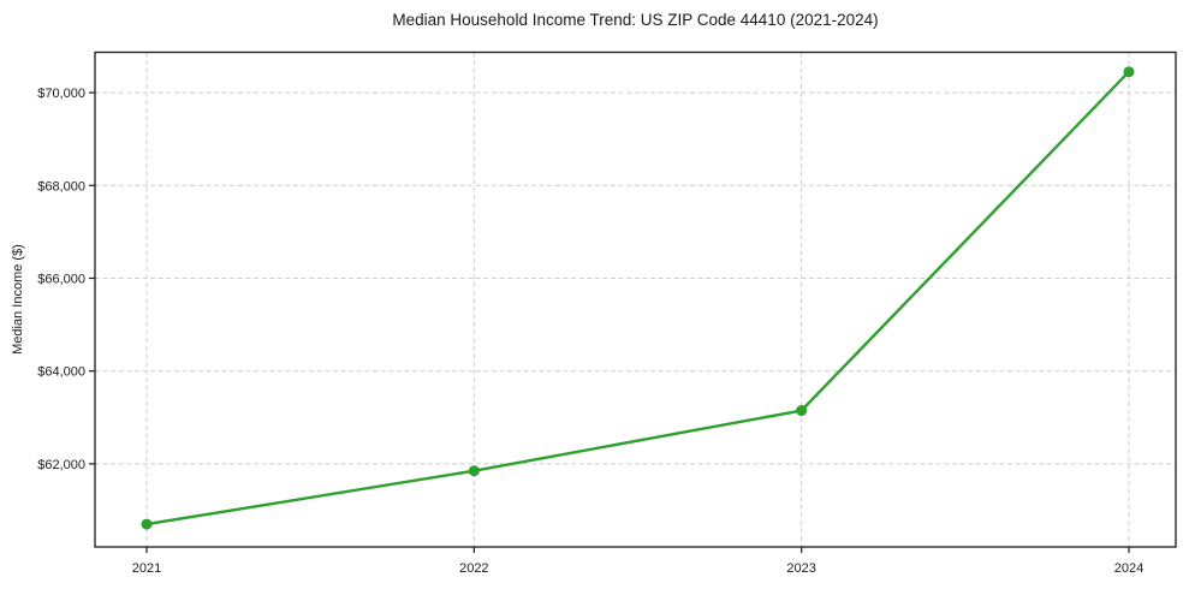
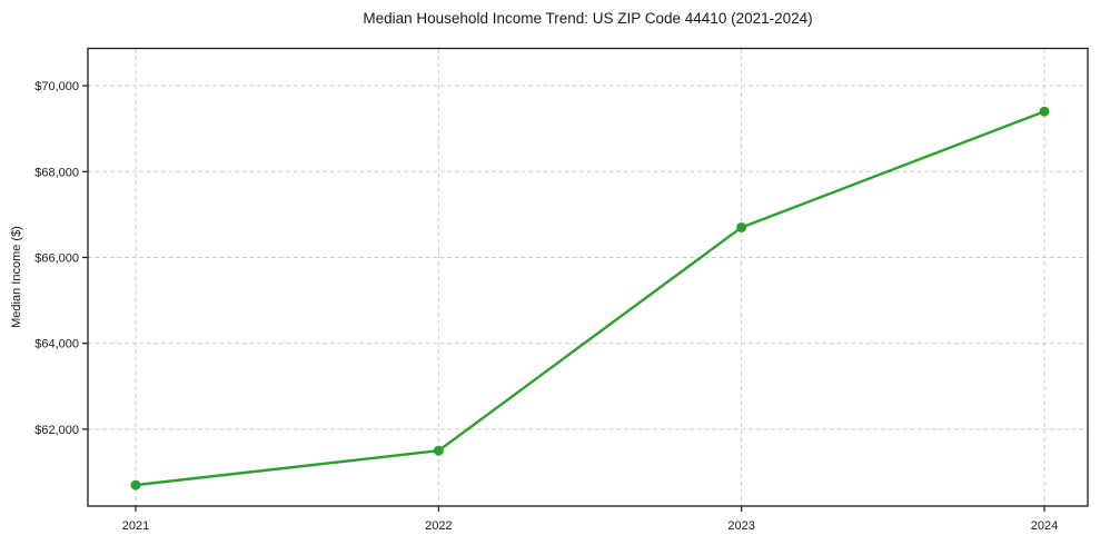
2022: $61800 -> $61500
2023: $63200 -> $66700
2024: $70400 -> $69400
